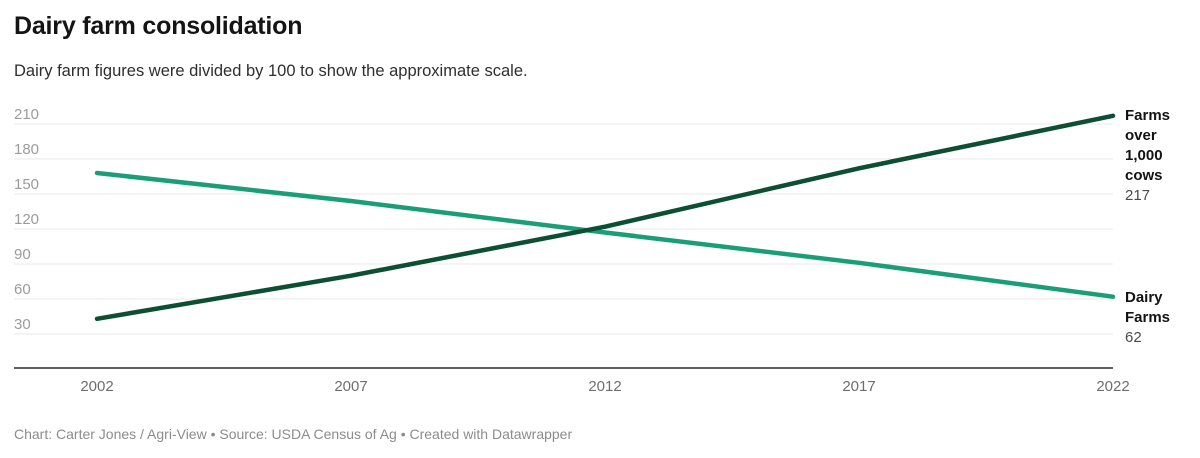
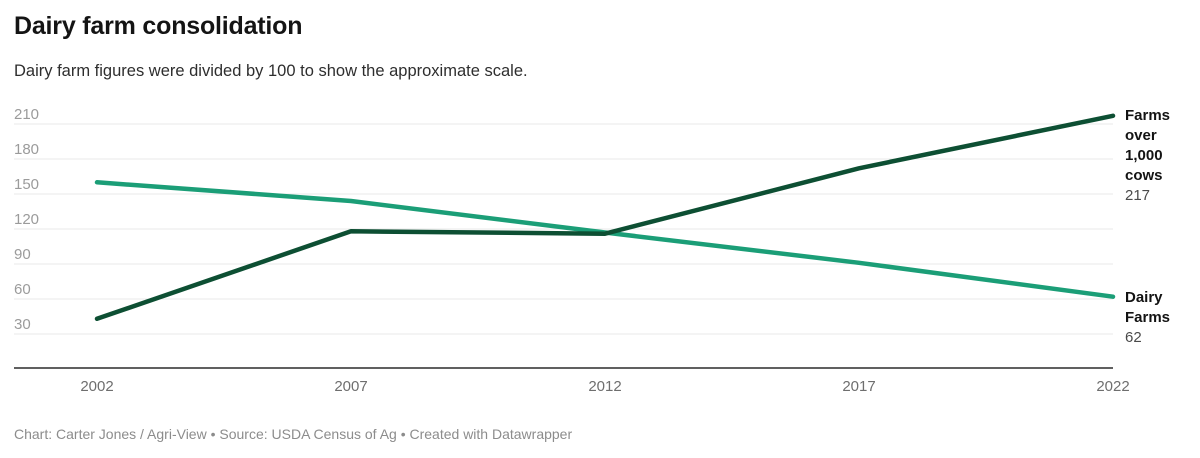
Dairy Farms/2002: 168 -> 160
Farms over 1,000 cows/2007: 80 -> 118
Farms over 1,000 cows/2012: 122 -> 116
